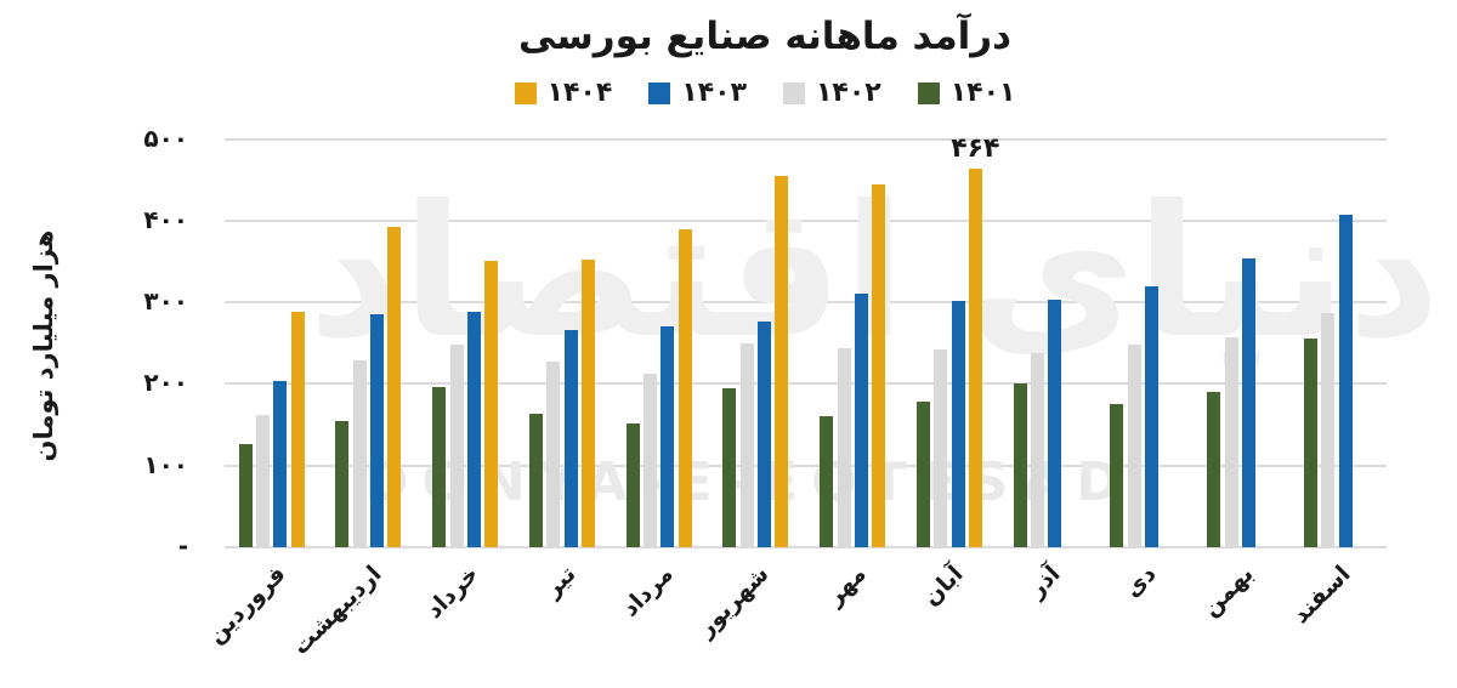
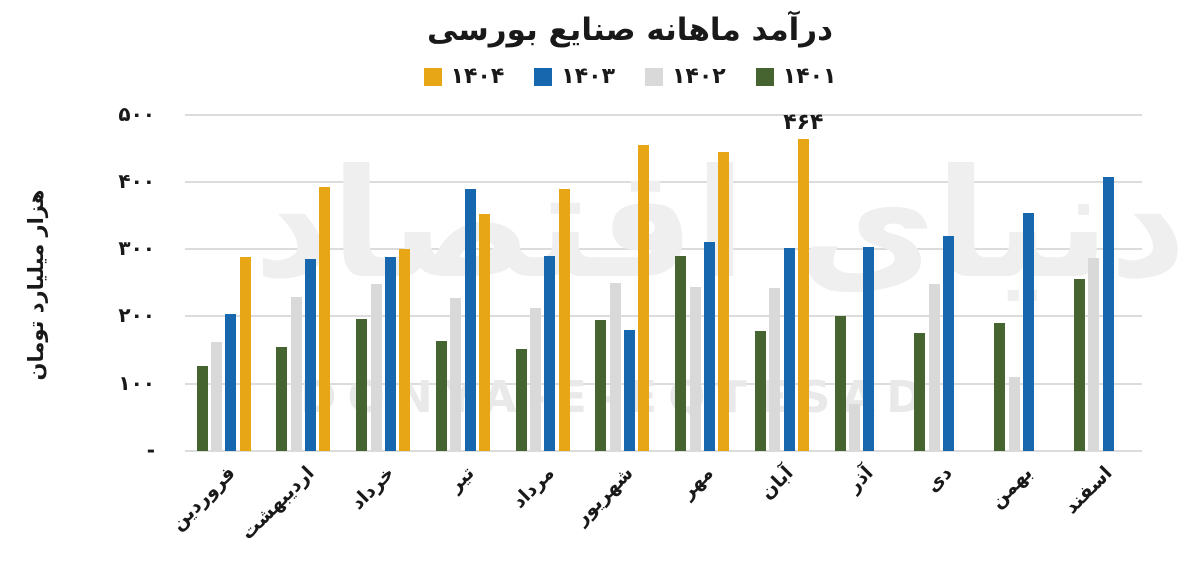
۱۴۰۴/خرداد: 350 -> 300
۱۴۰۳/تیر: 270 -> 390
۱۴۰۳/مرداد: 270 -> 290
۱۴۰۳/شهریور: 280 -> 180
۱۴۰۱/مهر: 160 -> 290
۱۴۰۲/آذر: 240 -> 70
۱۴۰۲/بهمن: 260 -> 110
